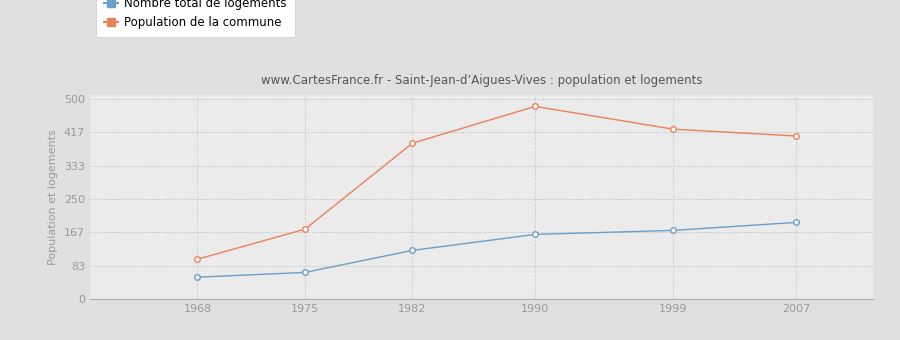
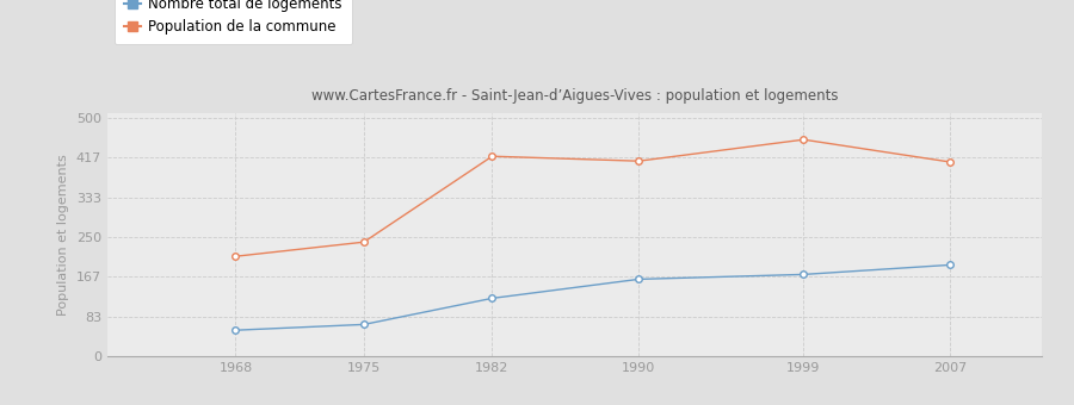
Population de la commune/1968: 100 -> 210
Population de la commune/1975: 175 -> 240
Population de la commune/1982: 390 -> 420
Population de la commune/1990: 482 -> 410
Population de la commune/1999: 425 -> 455
